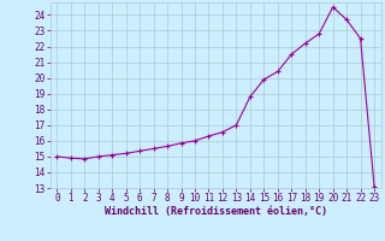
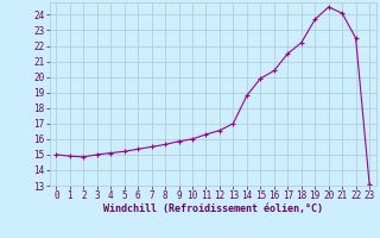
19: 22.8 -> 23.7
21: 23.7 -> 24.1
